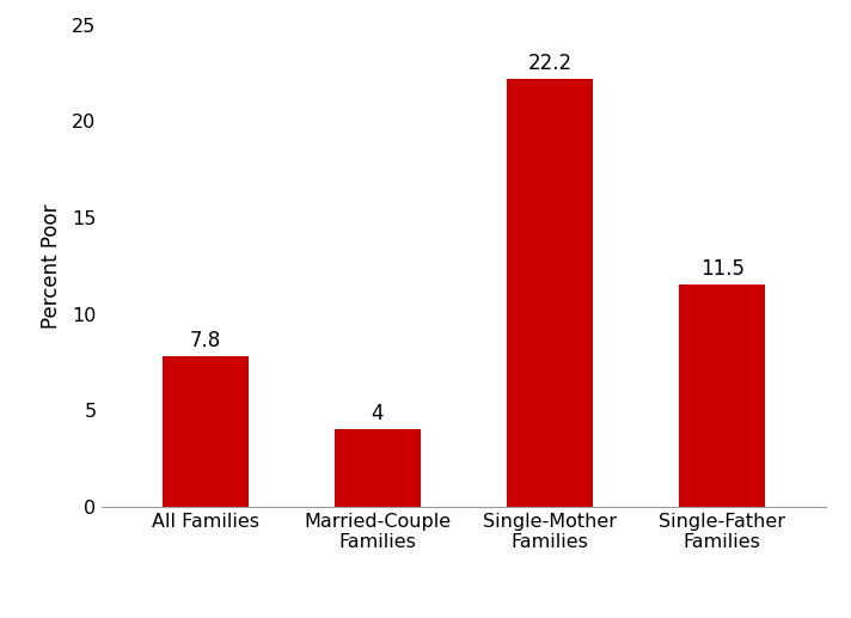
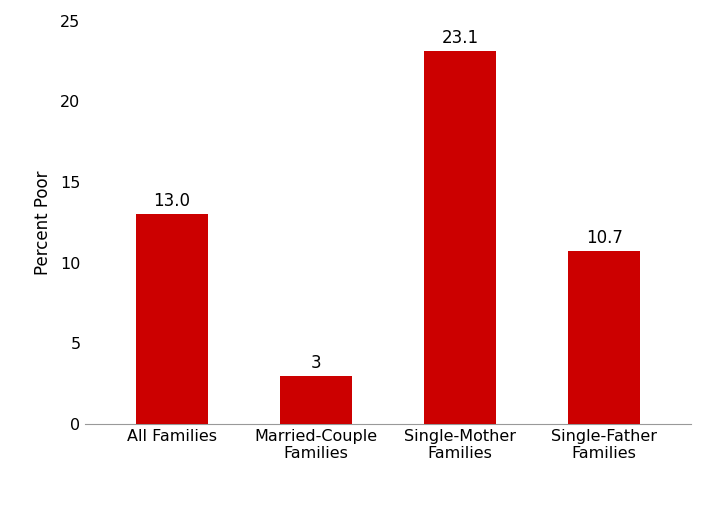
All Families: 7.8 -> 13.0
Married-Couple Families: 4 -> 3
Single-Mother Families: 22.2 -> 23.1
Single-Father Families: 11.5 -> 10.7
